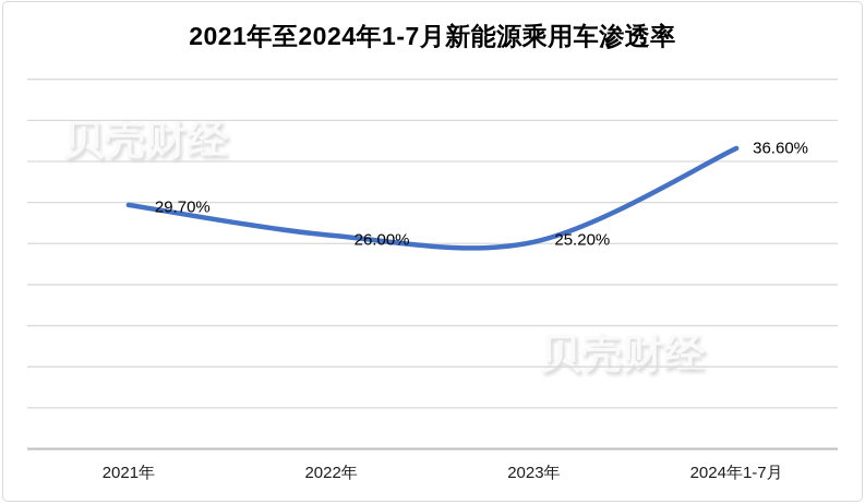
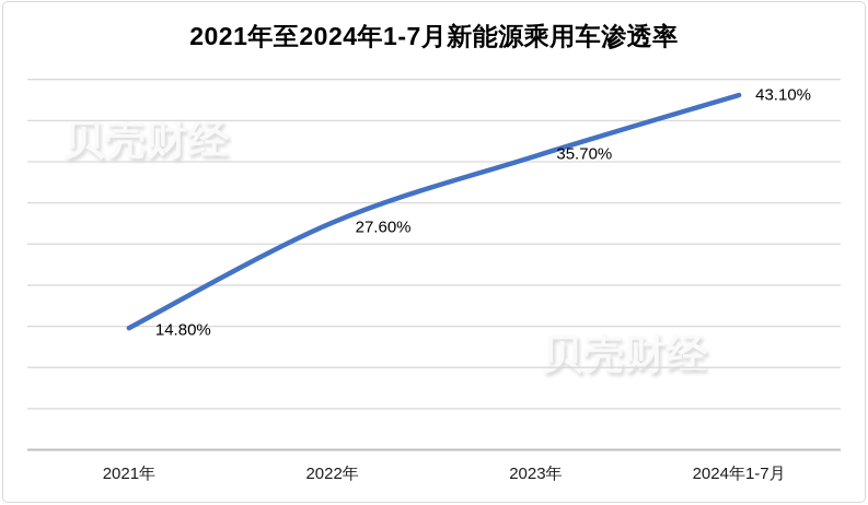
2021年: 29.70% -> 14.80%
2022年: 26.00% -> 27.60%
2023年: 25.20% -> 35.70%
2024年1-7月: 36.60% -> 43.10%
